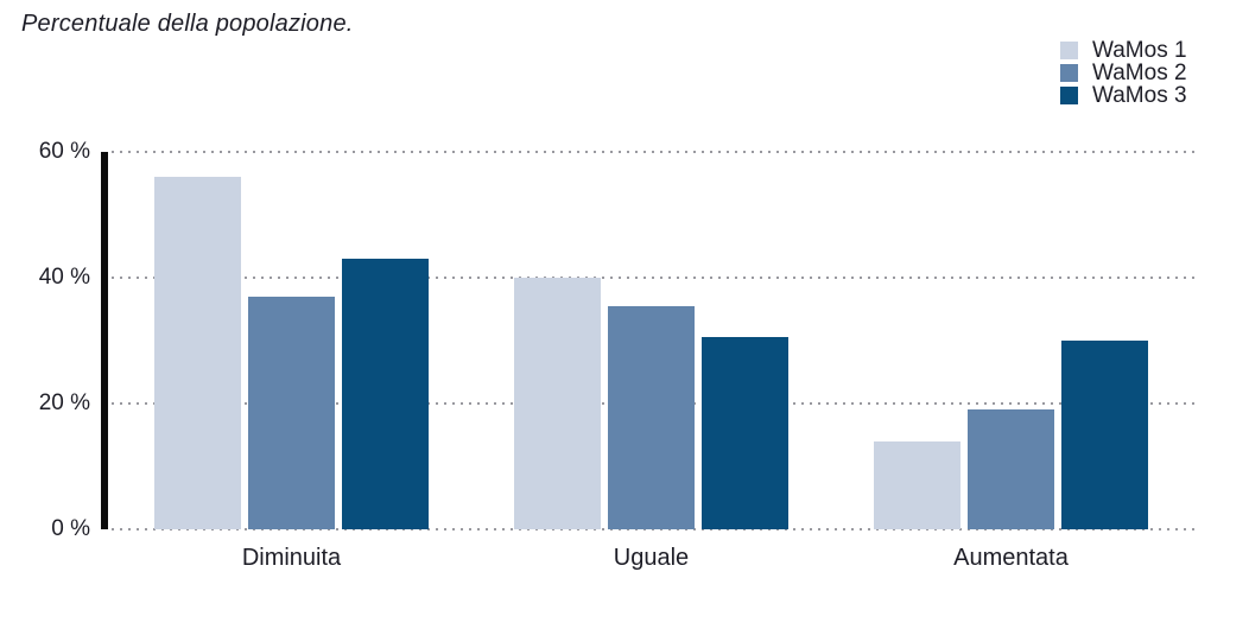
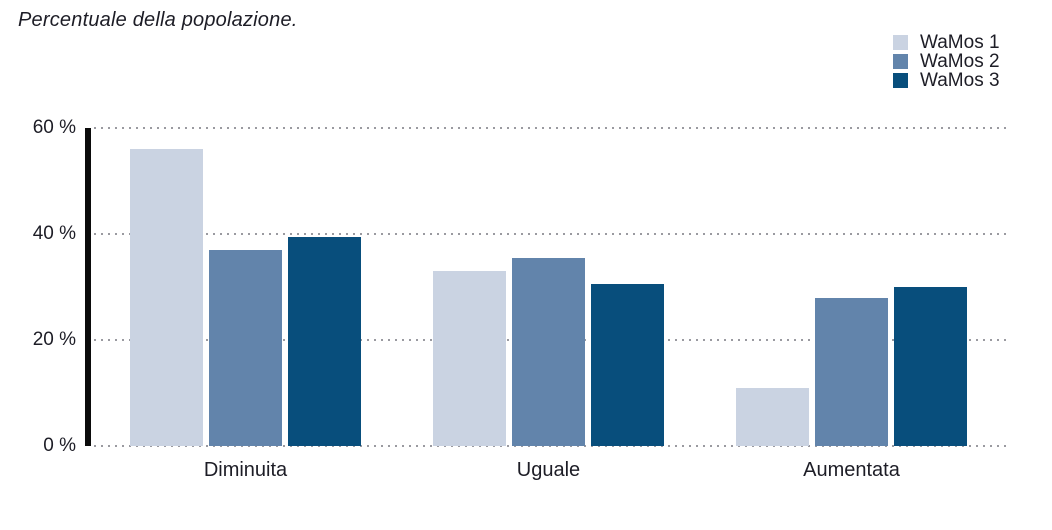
WaMos 3/Diminuita: 43% -> 40%
WaMos 1/Uguale: 40% -> 33%
WaMos 1/Aumentata: 14% -> 11%
WaMos 2/Aumentata: 19% -> 28%
